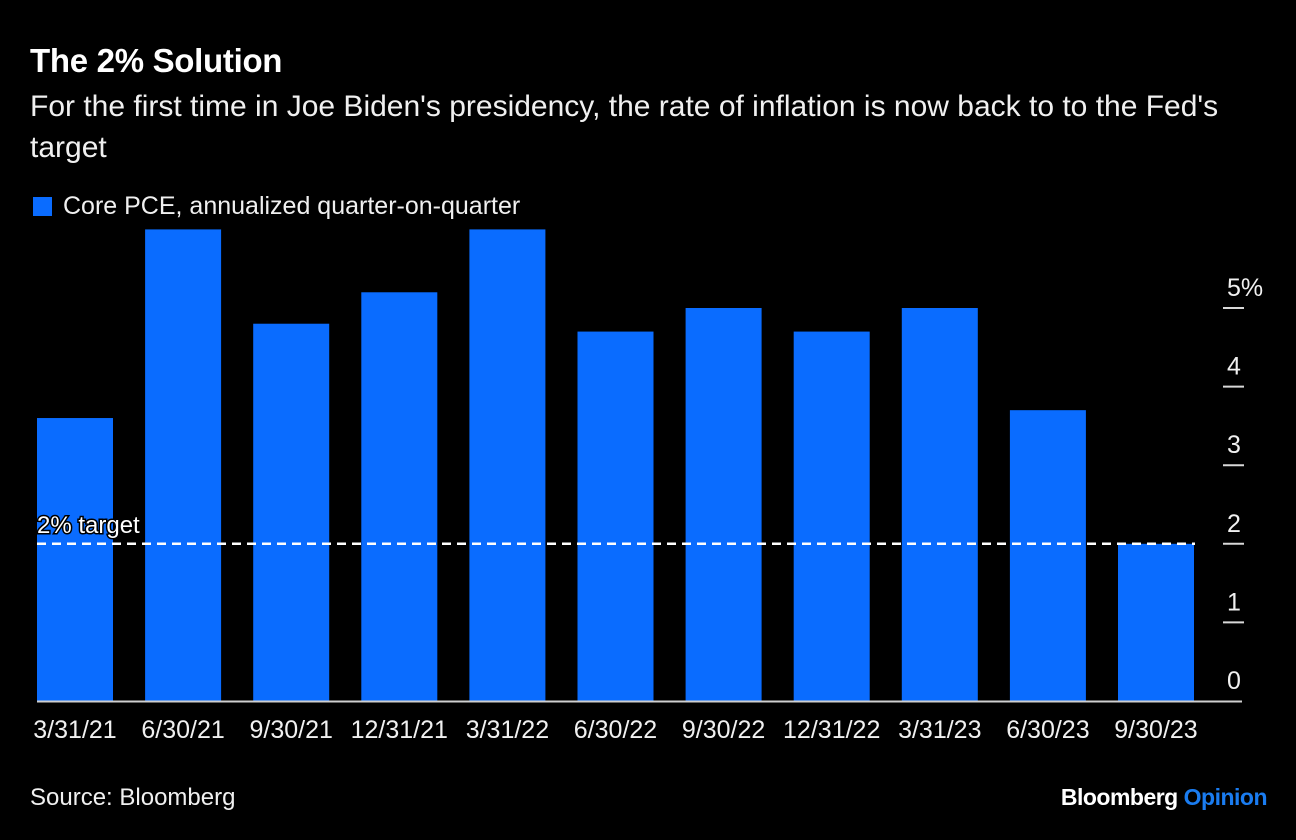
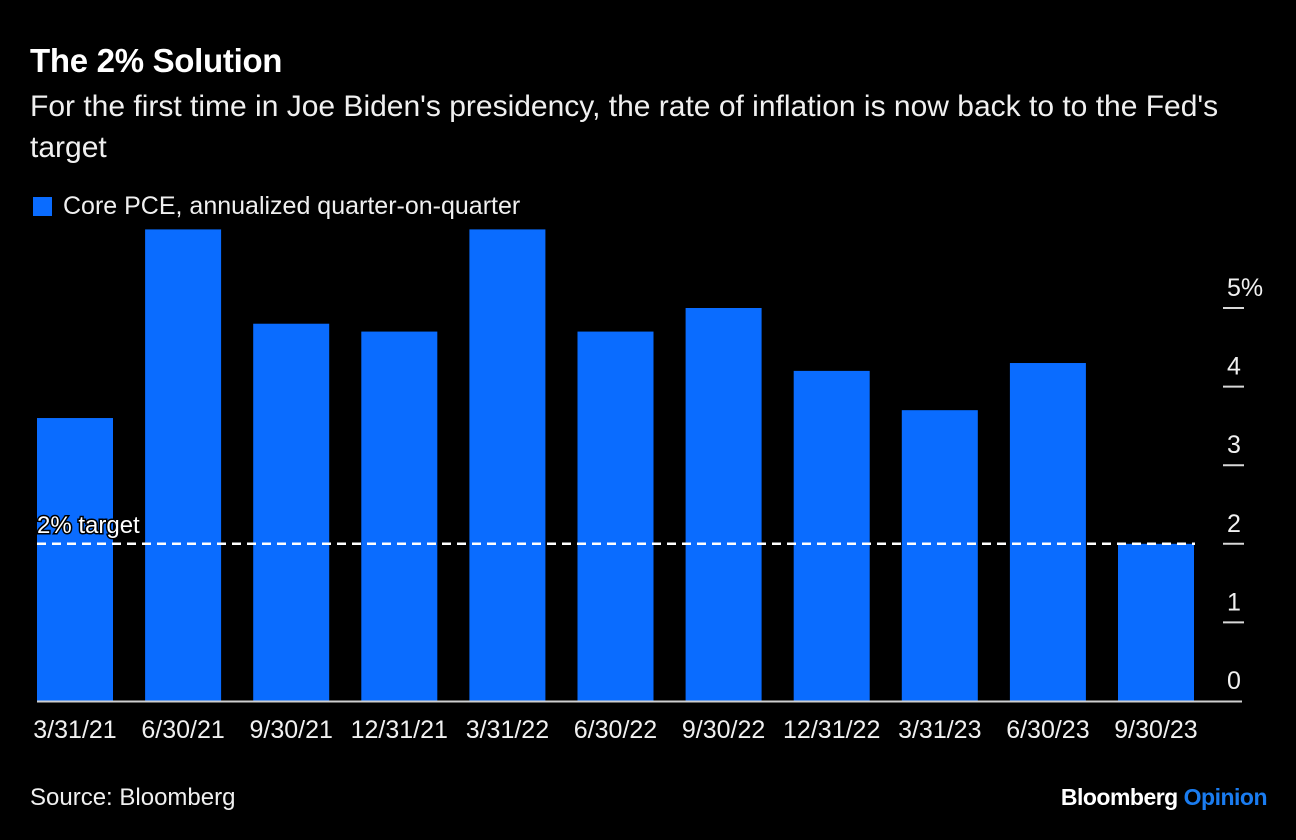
12/31/21: 5.2% -> 4.7%
12/31/22: 4.7% -> 4.2%
3/31/23: 5.0% -> 3.7%
6/30/23: 3.7% -> 4.3%
